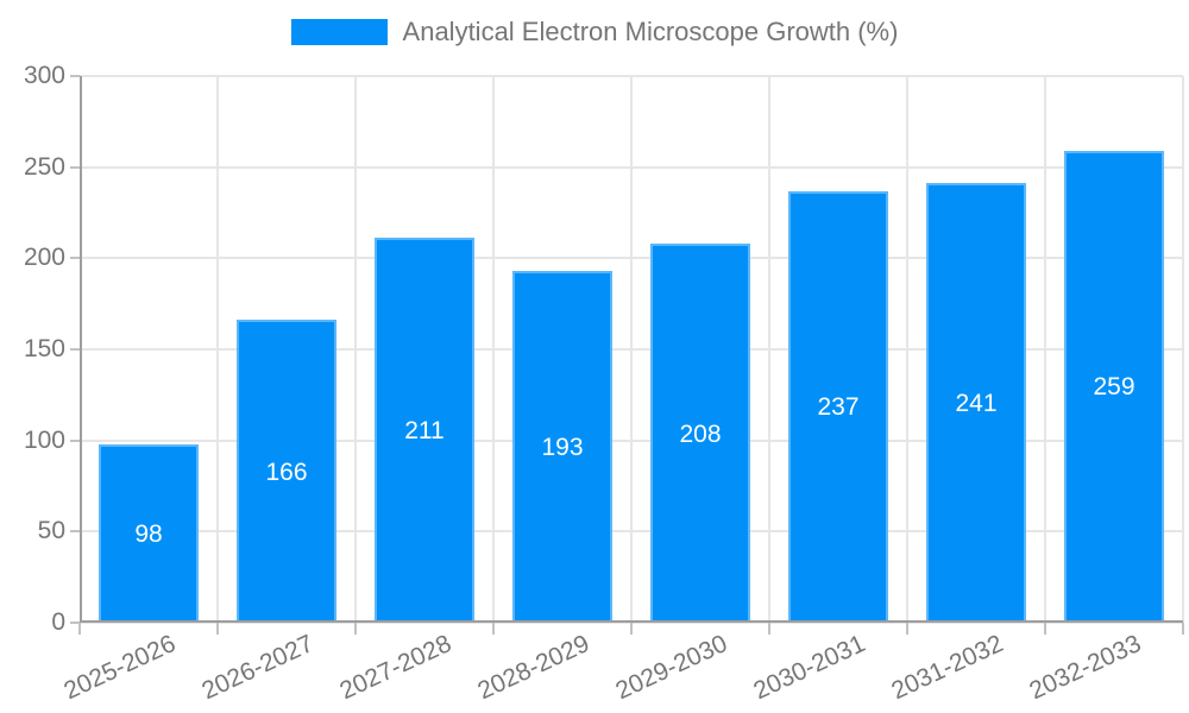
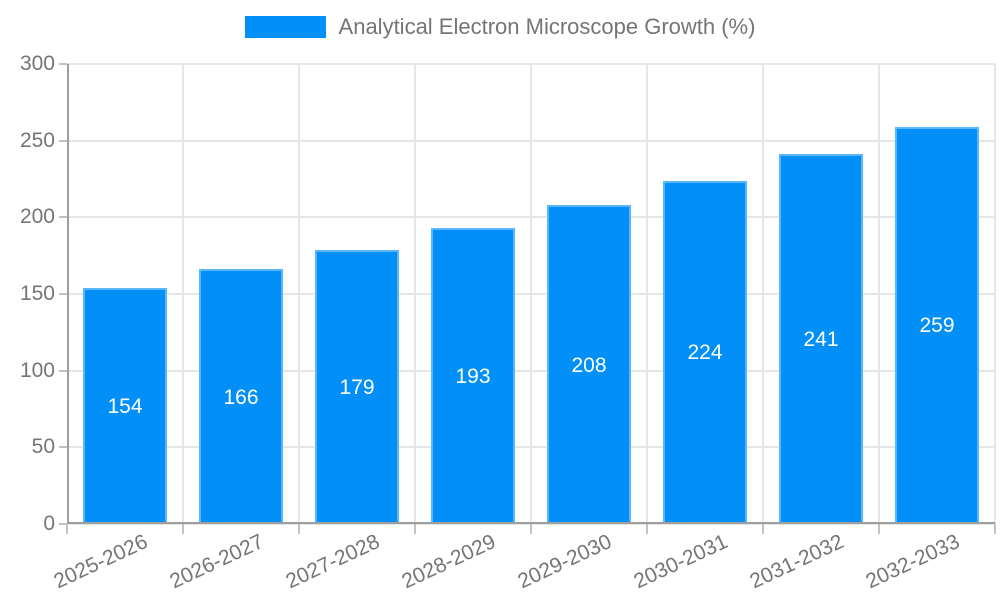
2025-2026: 98 -> 154
2027-2028: 211 -> 179
2030-2031: 237 -> 224
